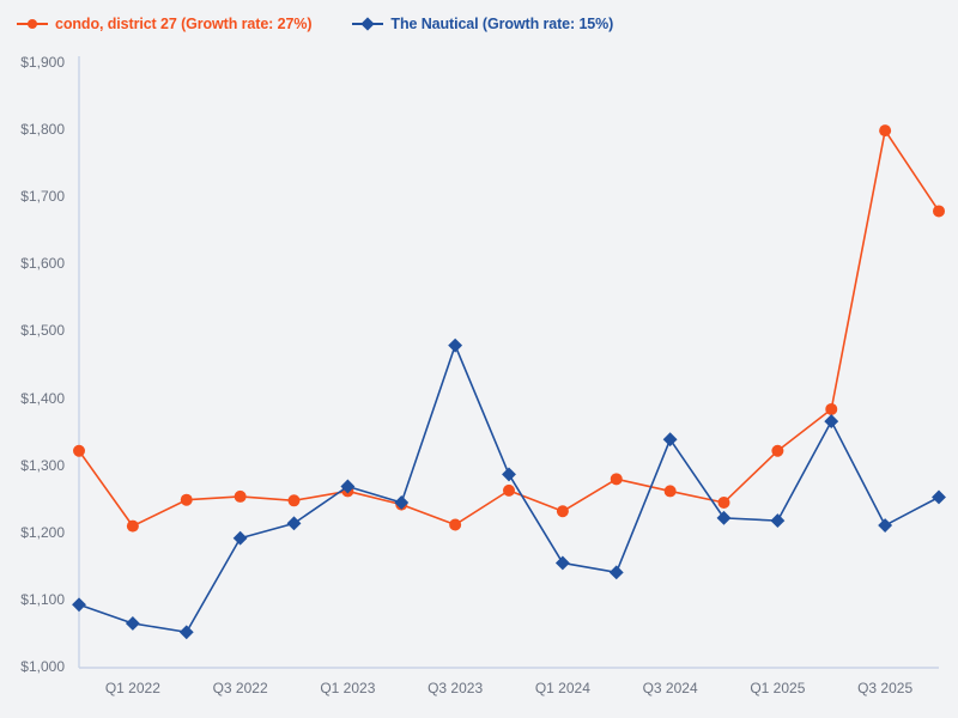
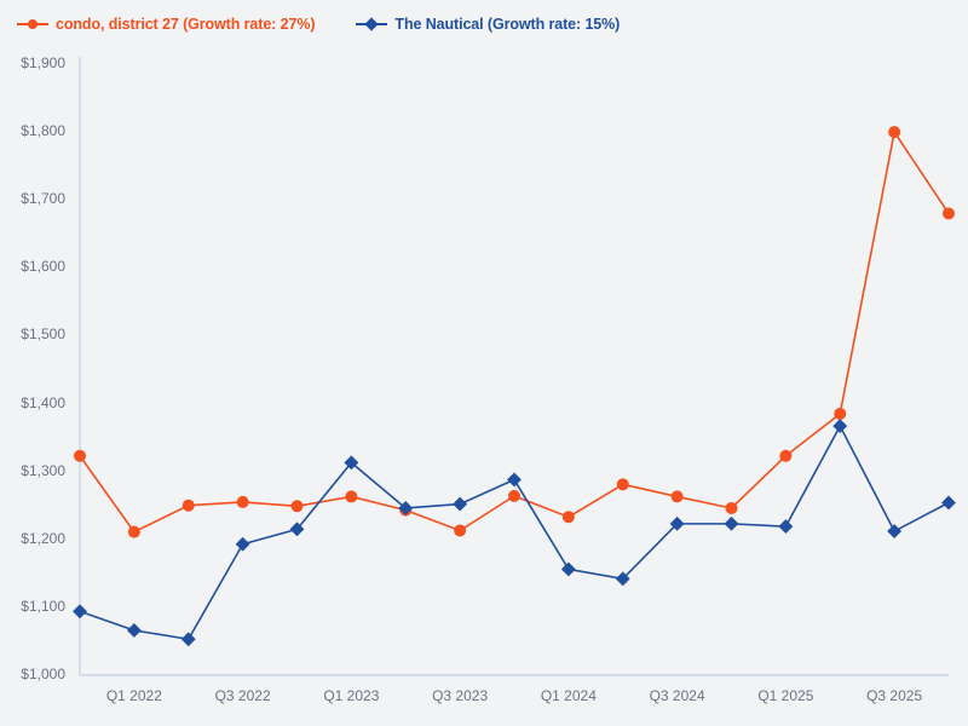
The Nautical (Growth rate: 15%)/Q1 2023: $1270 -> $1310
The Nautical (Growth rate: 15%)/Q3 2023: $1480 -> $1250
The Nautical (Growth rate: 15%)/Q3 2024: $1340 -> $1220
